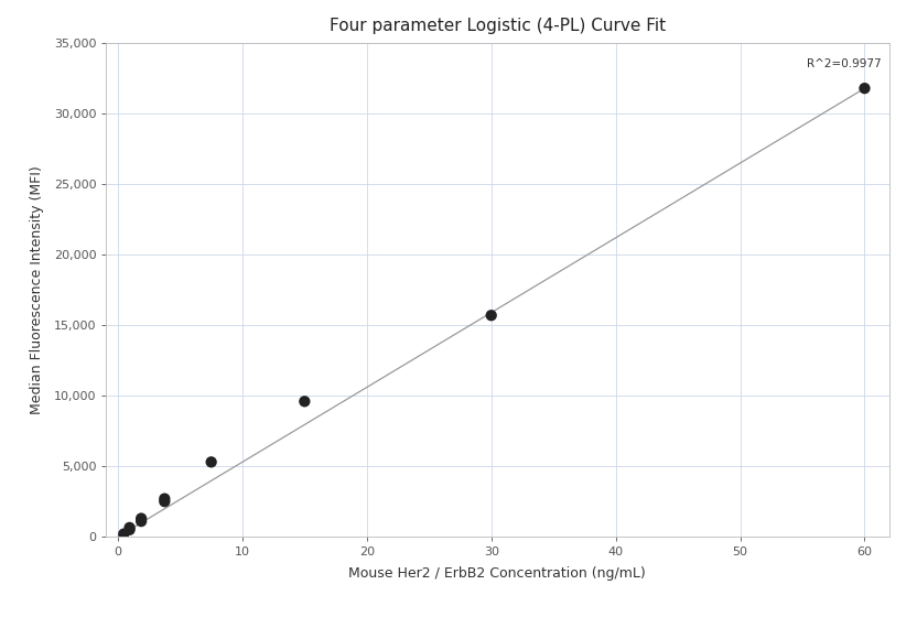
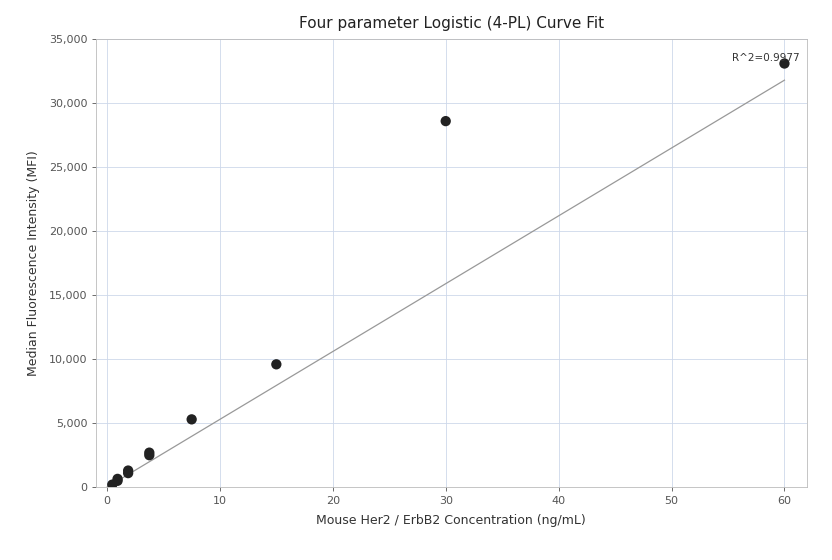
30: 15,700 -> 28,600
60: 31,800 -> 33,100
